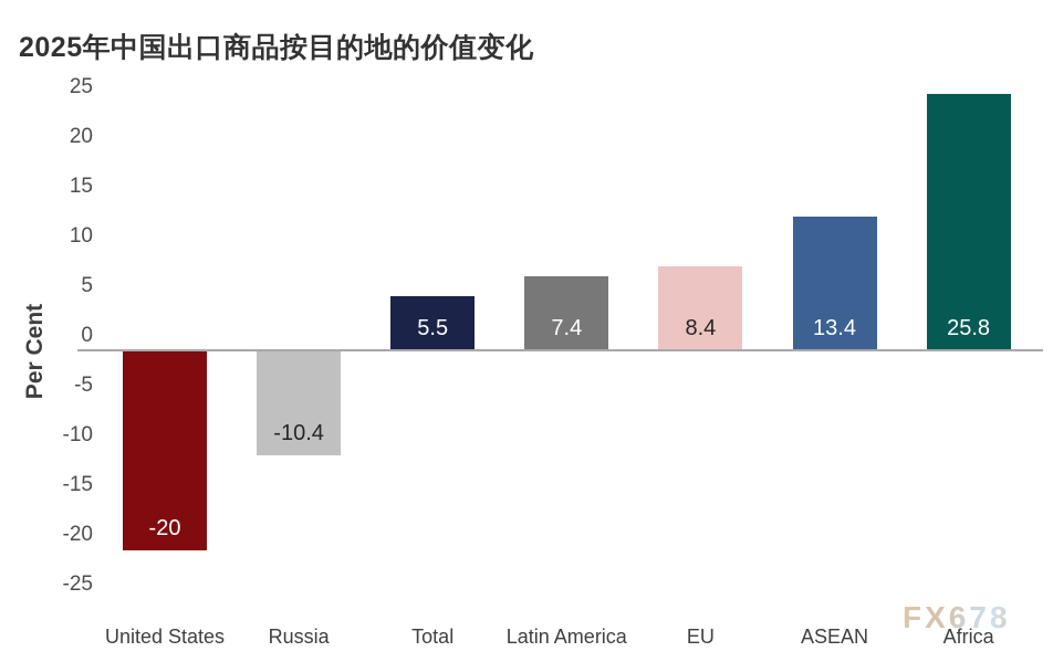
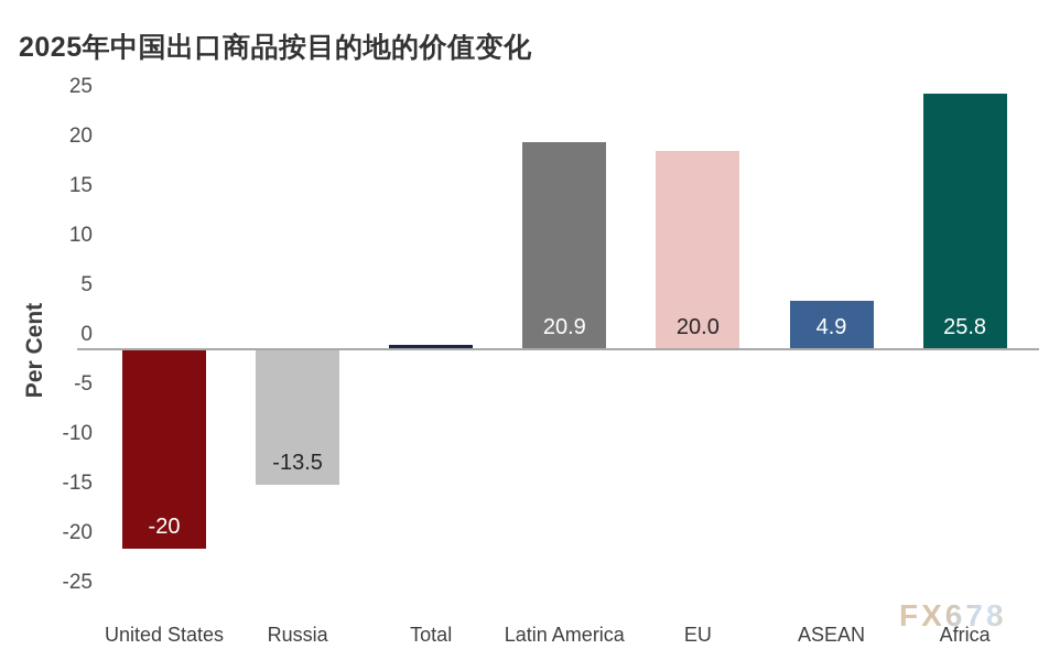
Russia: -10.4 -> -13.5
Total: 5.5 -> 0.5
Latin America: 7.4 -> 20.9
EU: 8.4 -> 20.0
ASEAN: 13.4 -> 4.9
